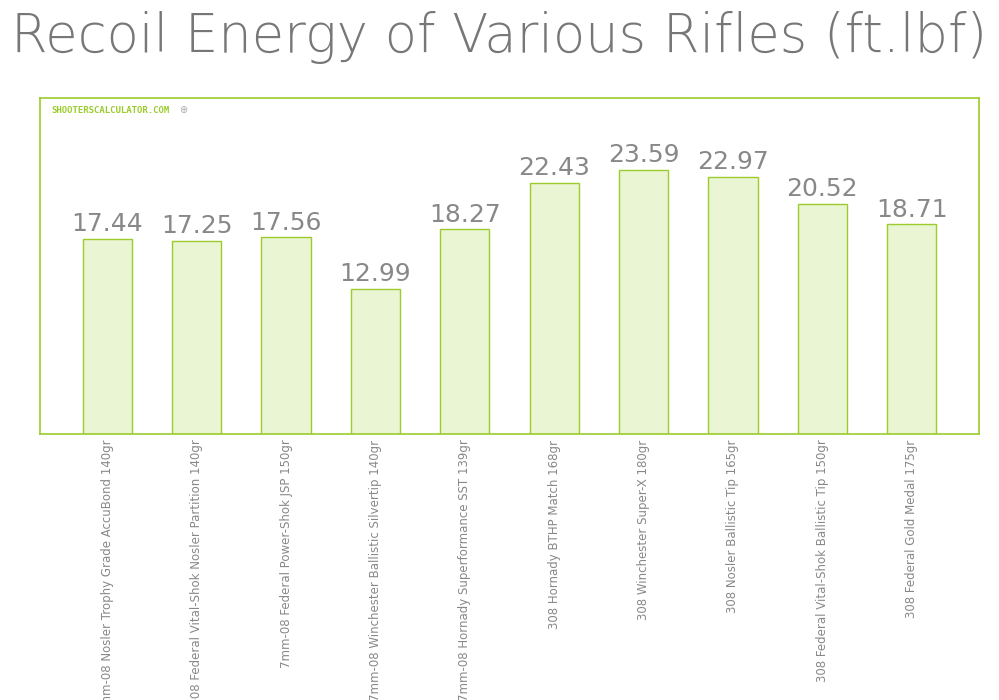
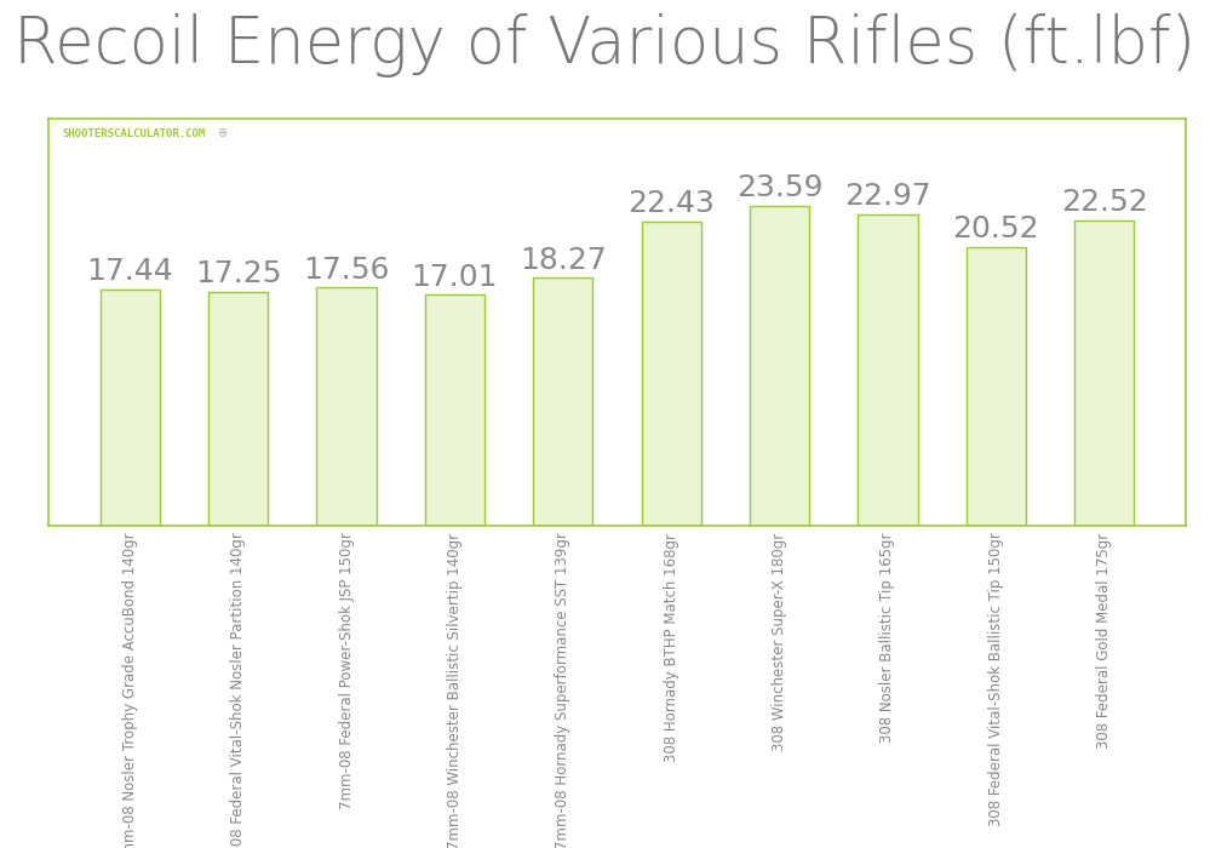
7mm-08 Winchester Ballistic Silvertip 140gr: 12.99 -> 17.01
308 Federal Gold Medal 175gr: 18.71 -> 22.52
